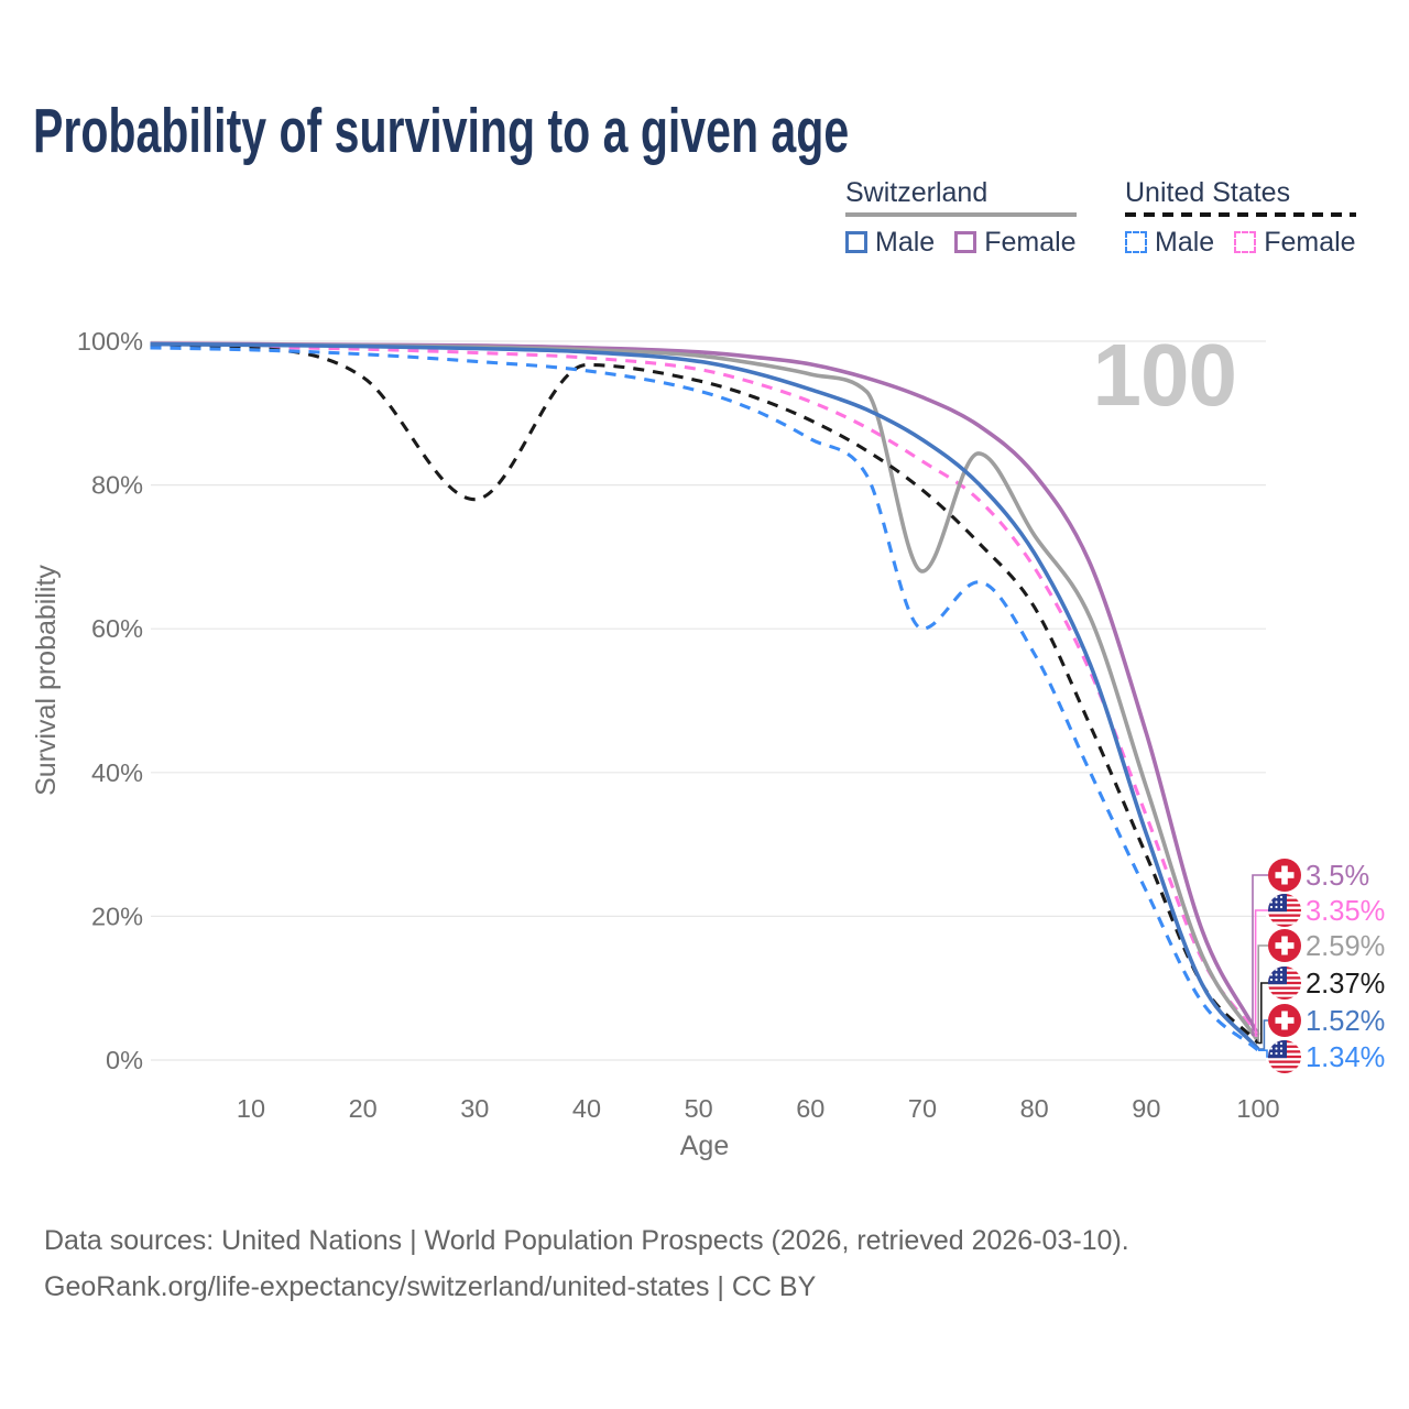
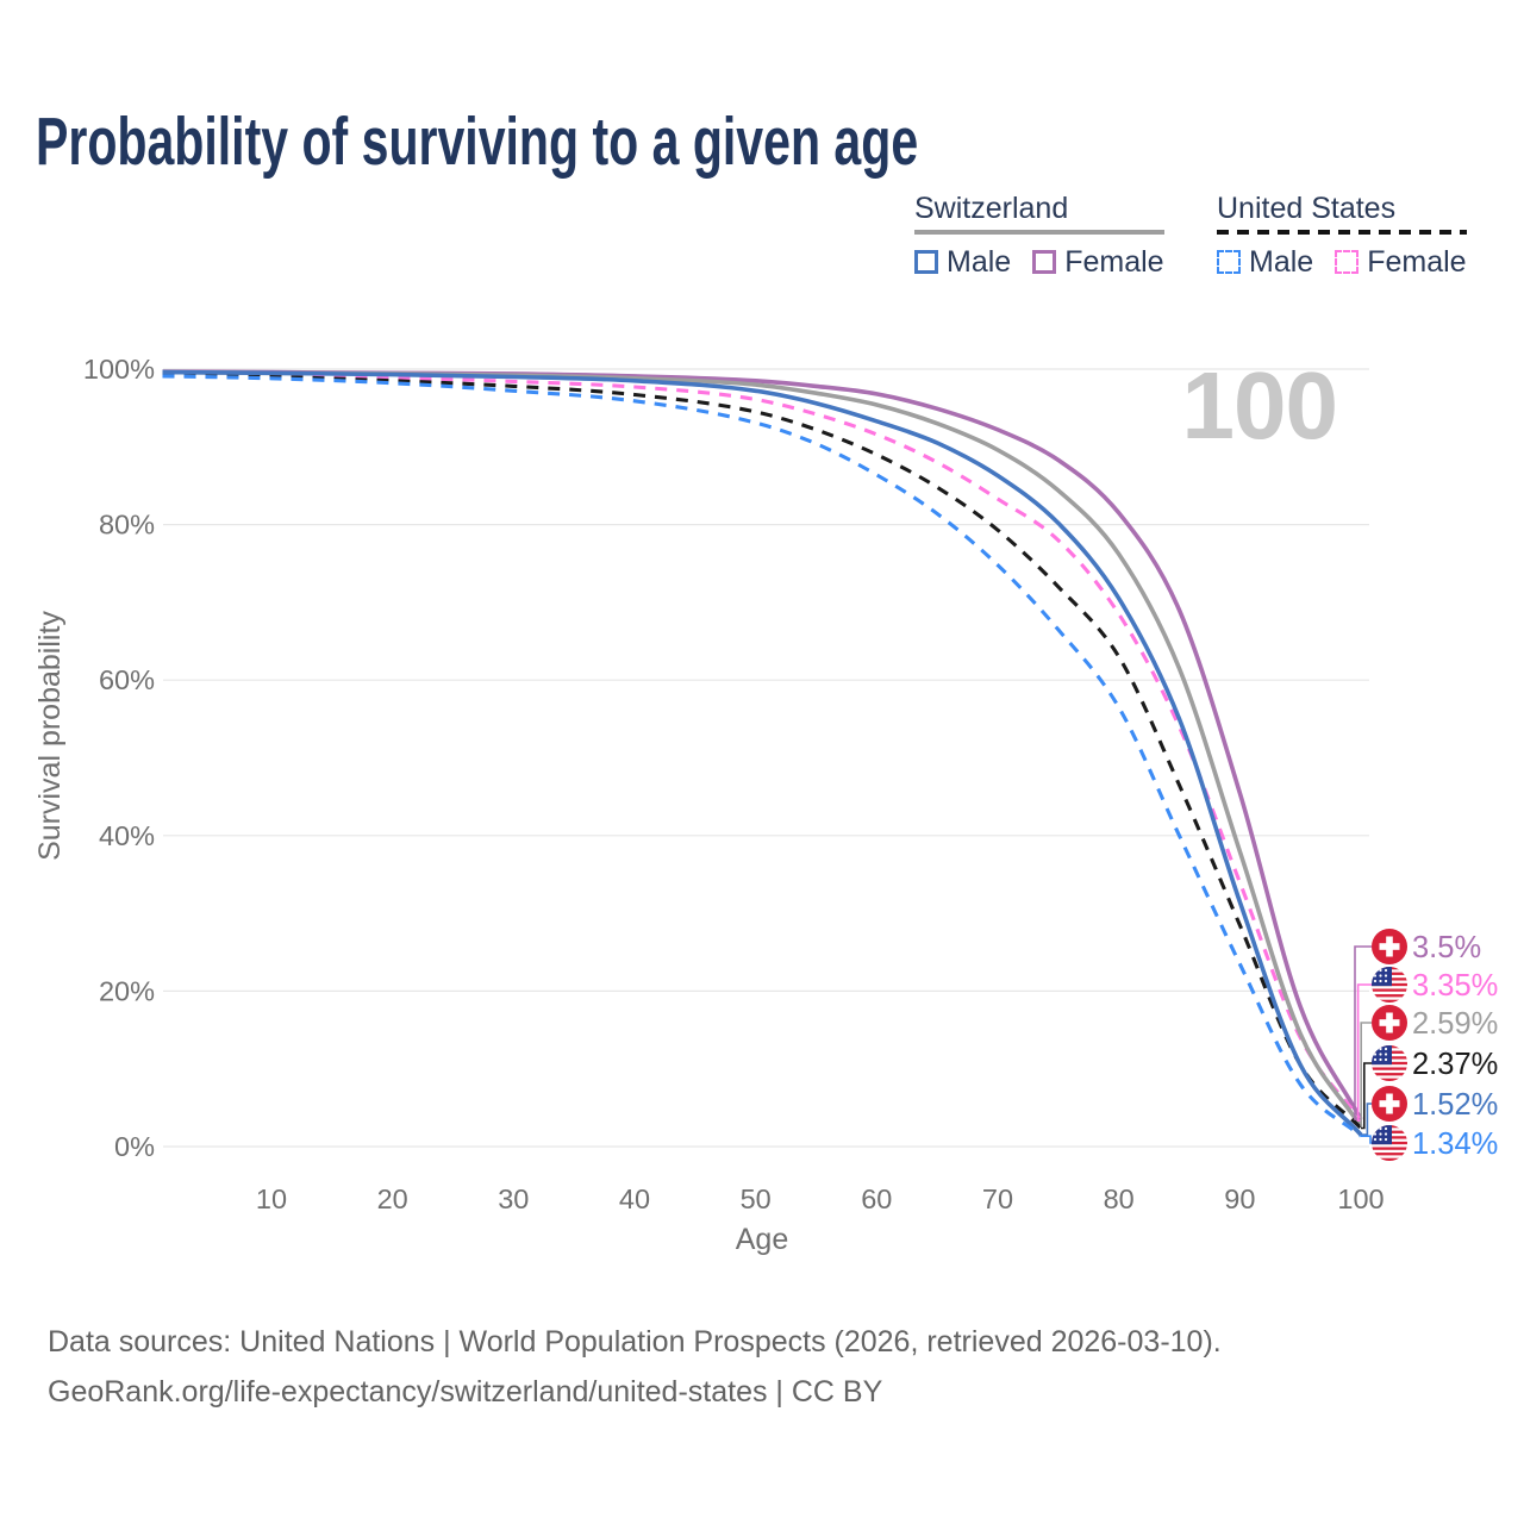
United States/20: 95% -> 98%
United States/30: 78% -> 98%
Switzerland/70: 68% -> 90%
United States Male/70: 60% -> 75%
Switzerland/80: 73% -> 76%
